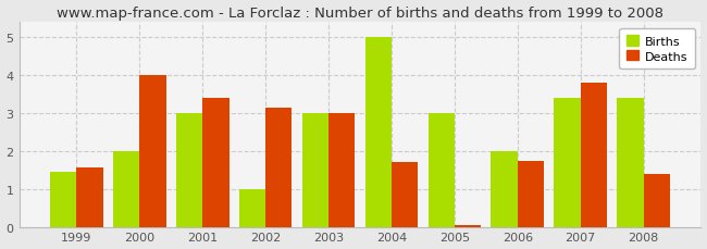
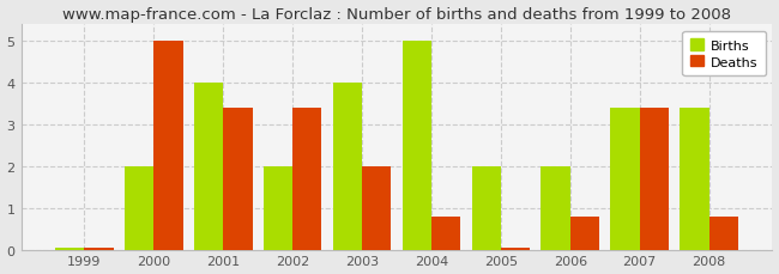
Births/1999: 1.45 -> 0.05
Deaths/1999: 1.55 -> 0.05
Deaths/2000: 4.00 -> 5.00
Births/2001: 3.00 -> 4.00
Births/2002: 1.00 -> 2.00
Deaths/2002: 3.15 -> 3.40
Births/2003: 3.00 -> 4.00
Deaths/2003: 3.00 -> 2.00
Deaths/2004: 1.70 -> 0.80
Births/2005: 3.00 -> 2.00
Deaths/2006: 1.75 -> 0.80
Deaths/2007: 3.80 -> 3.40
Deaths/2008: 1.40 -> 0.80
